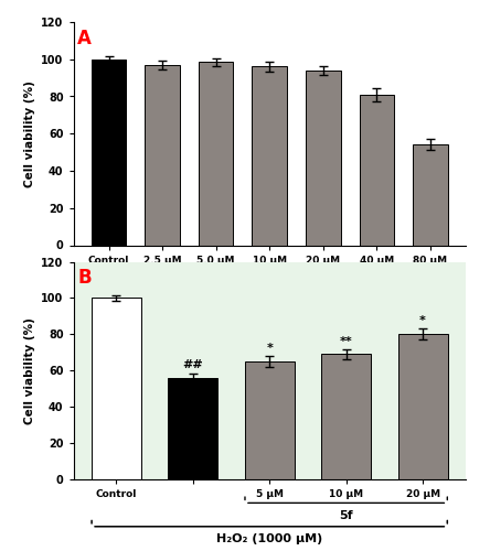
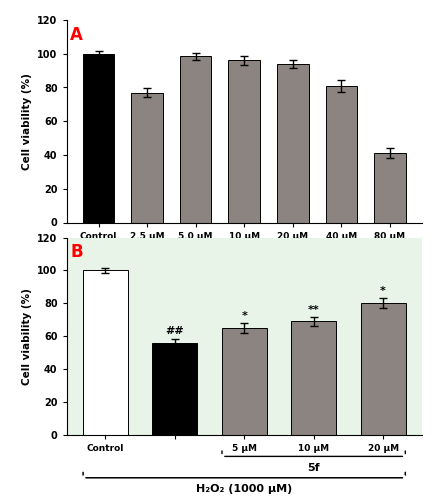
2.5 μM: 97 -> 77
80 μM: 54 -> 41
